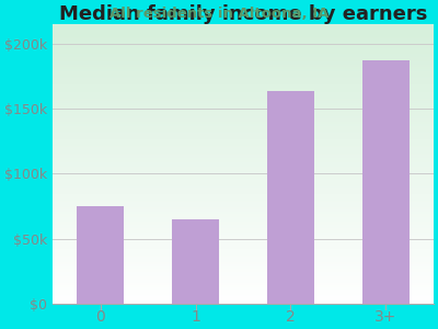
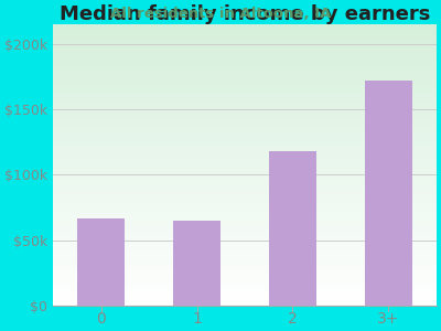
0: $75k -> $67k
2: $164k -> $118k
3+: $187k -> $172k
